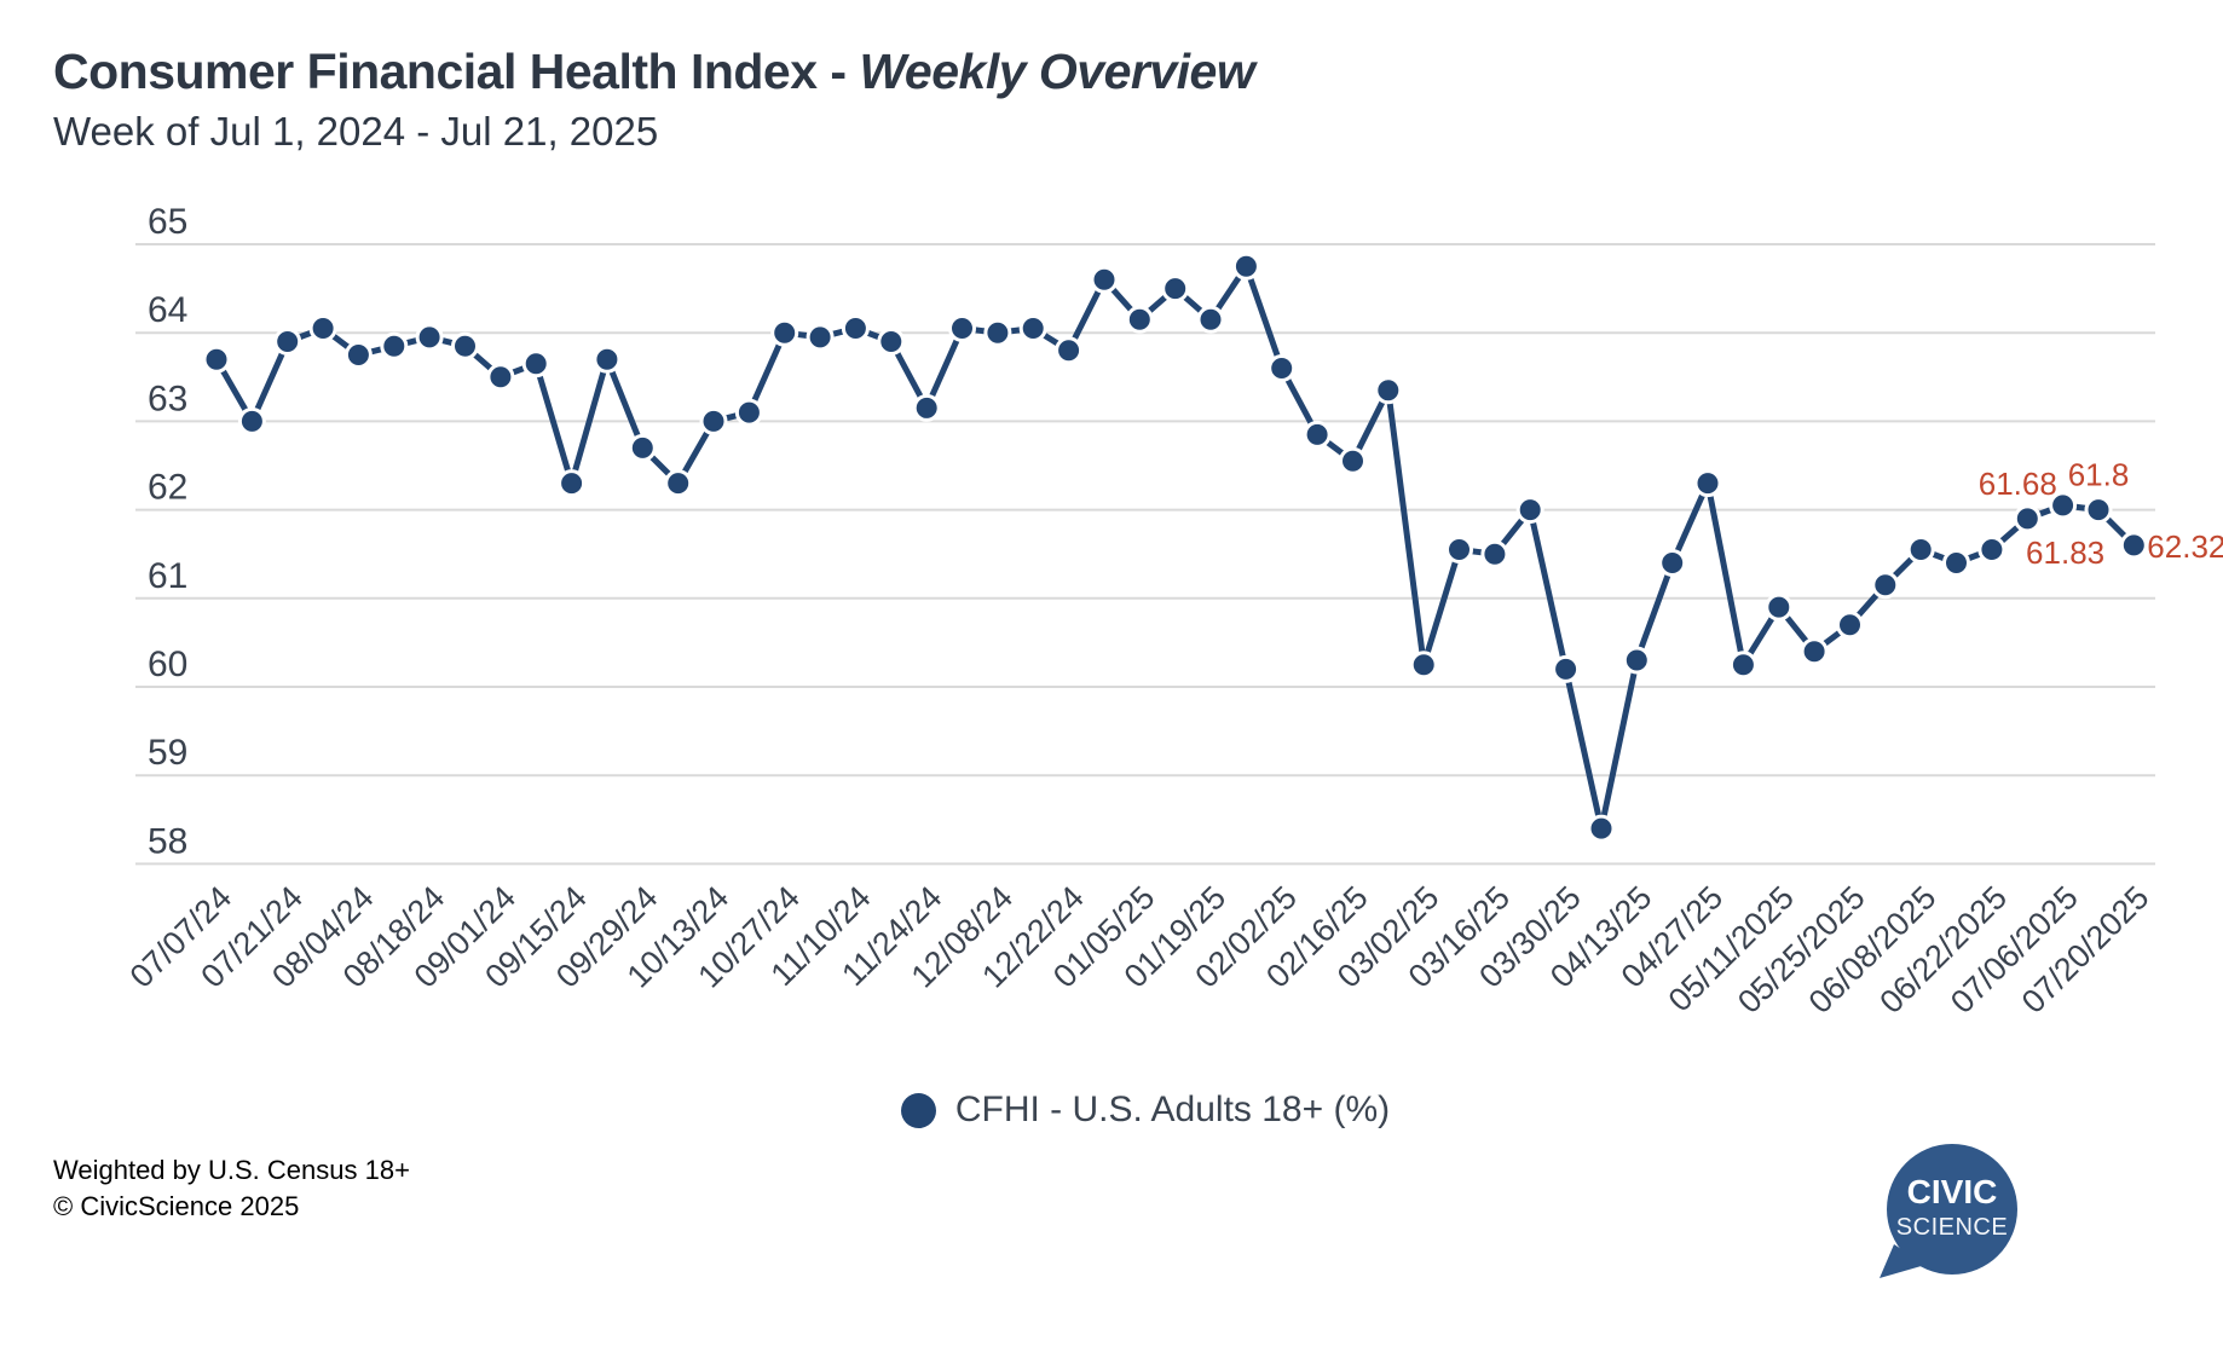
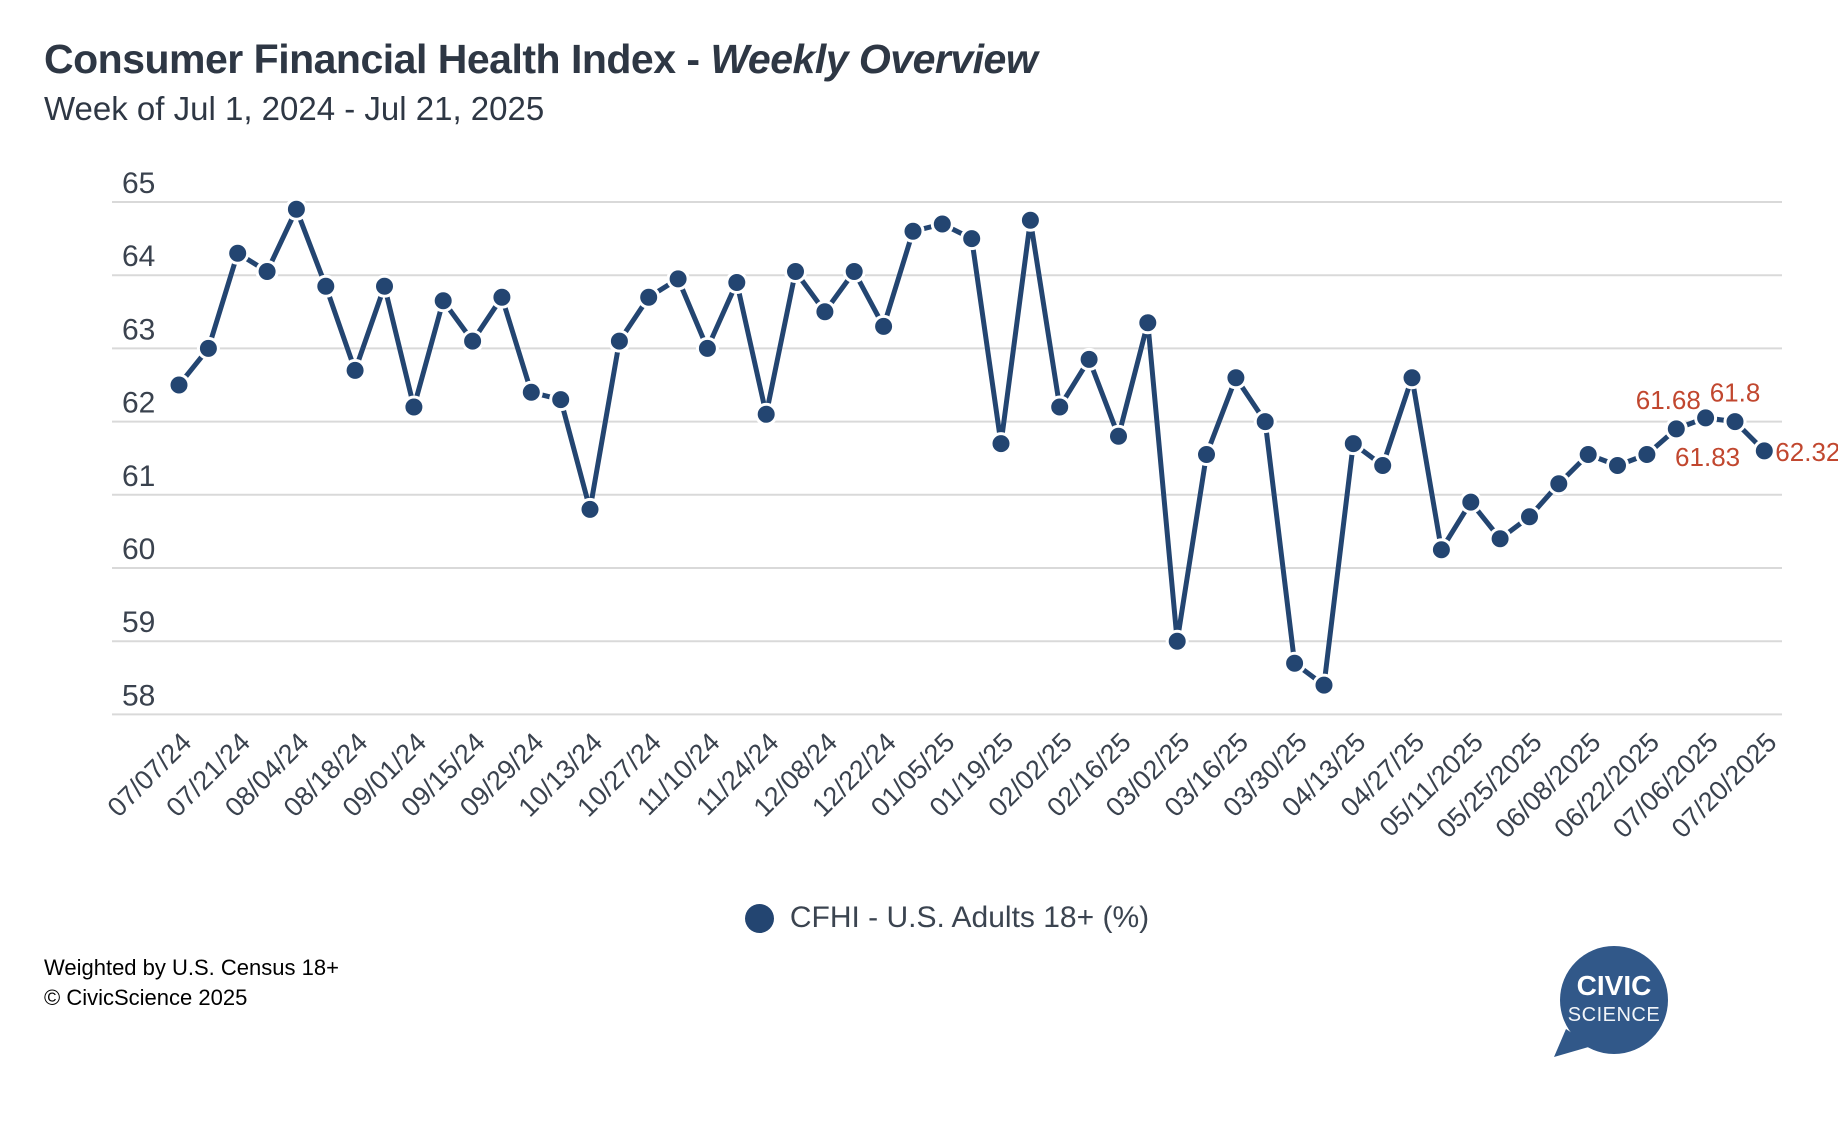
07/07/24: 63.7 -> 62.5
07/21/24: 63.9 -> 64.3
08/04/24: 63.8 -> 64.9
08/18/24: 64.0 -> 62.7
09/01/24: 63.5 -> 62.2
09/15/24: 62.3 -> 63.1
09/29/24: 62.7 -> 62.4
10/13/24: 63.0 -> 60.8
10/27/24: 64.0 -> 63.7
11/10/24: 64.0 -> 63.0
11/24/24: 63.1 -> 62.1
12/08/24: 64.0 -> 63.5
12/22/24: 63.8 -> 63.3
01/05/25: 64.2 -> 64.7
01/19/25: 64.2 -> 61.7
02/02/25: 63.6 -> 62.2
02/16/25: 62.5 -> 61.8
03/02/25: 60.2 -> 59.0
03/16/25: 61.5 -> 62.6
03/30/25: 60.2 -> 58.7
04/13/25: 60.3 -> 61.7
04/27/25: 62.3 -> 62.6
